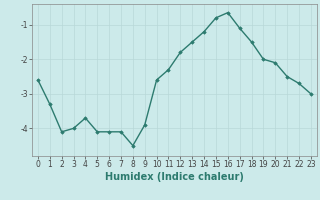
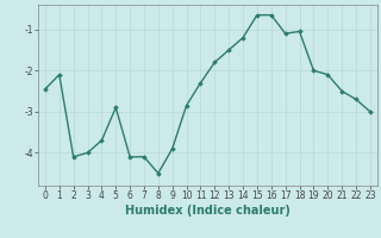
0: -2.60 -> -2.45
1: -3.30 -> -2.10
5: -4.10 -> -2.90
10: -2.60 -> -2.85
15: -0.80 -> -0.65
18: -1.50 -> -1.05
